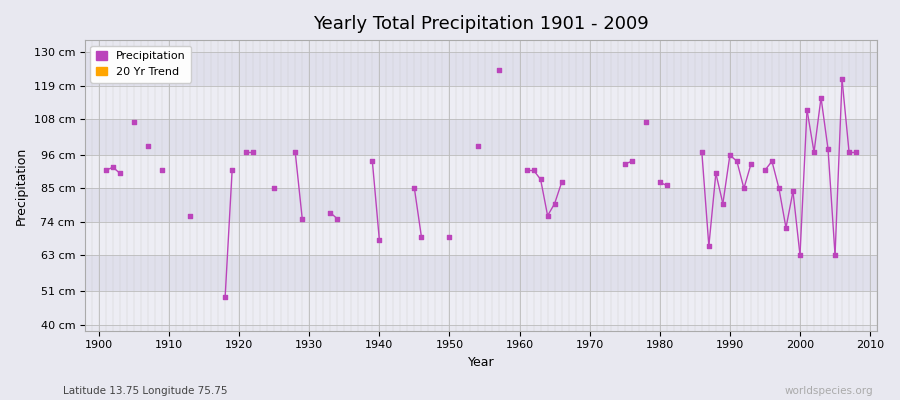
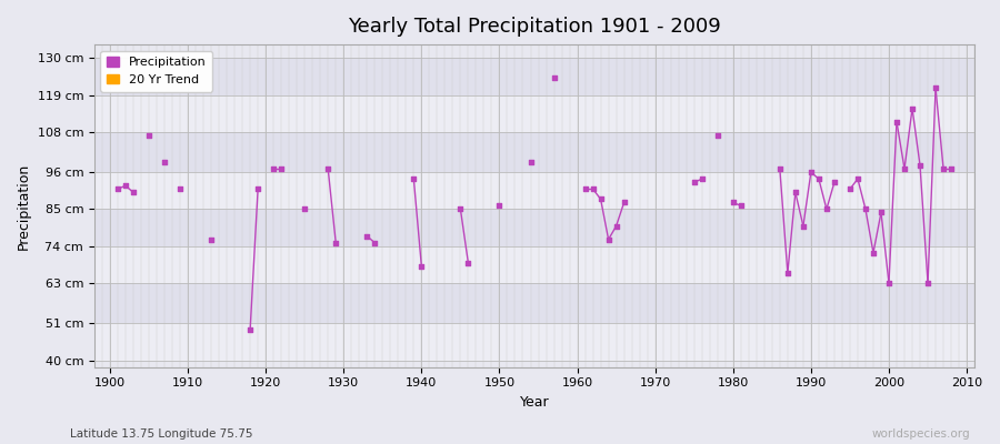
1950: 69 cm -> 86 cm
